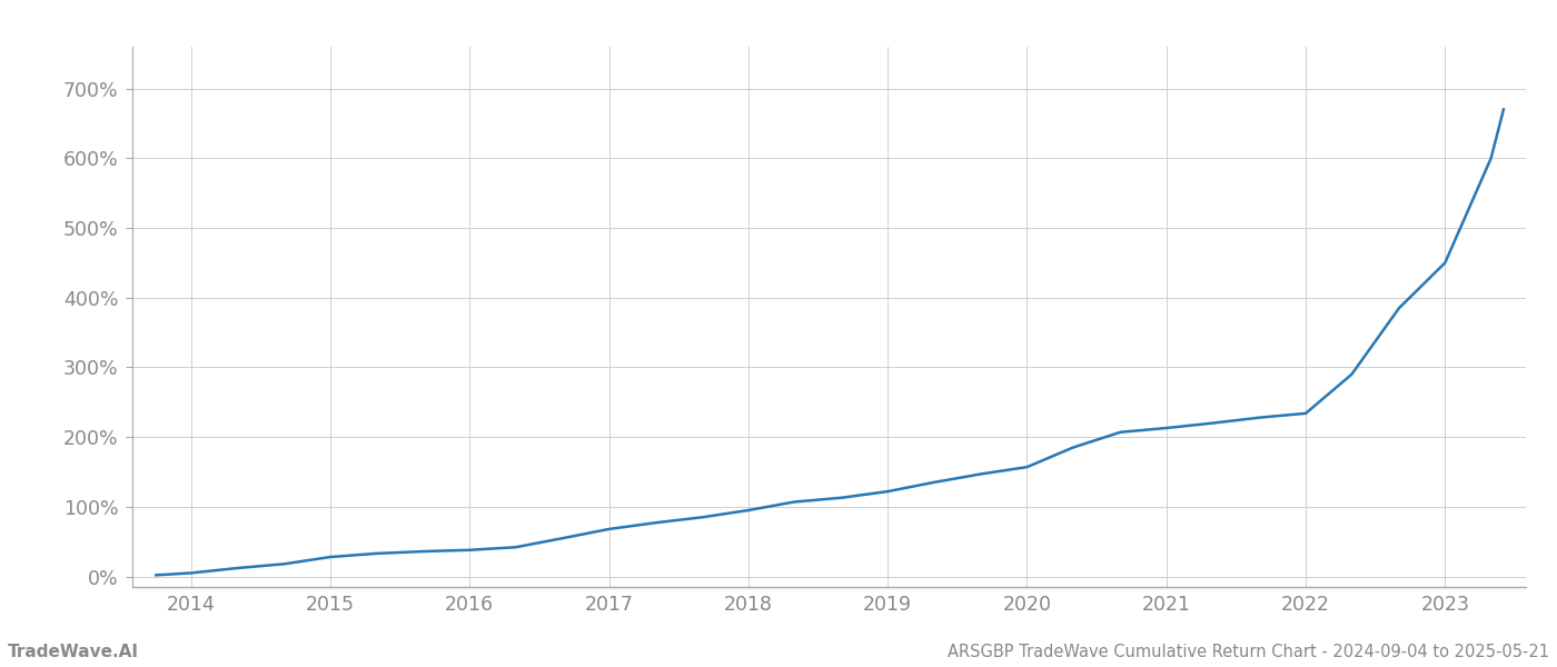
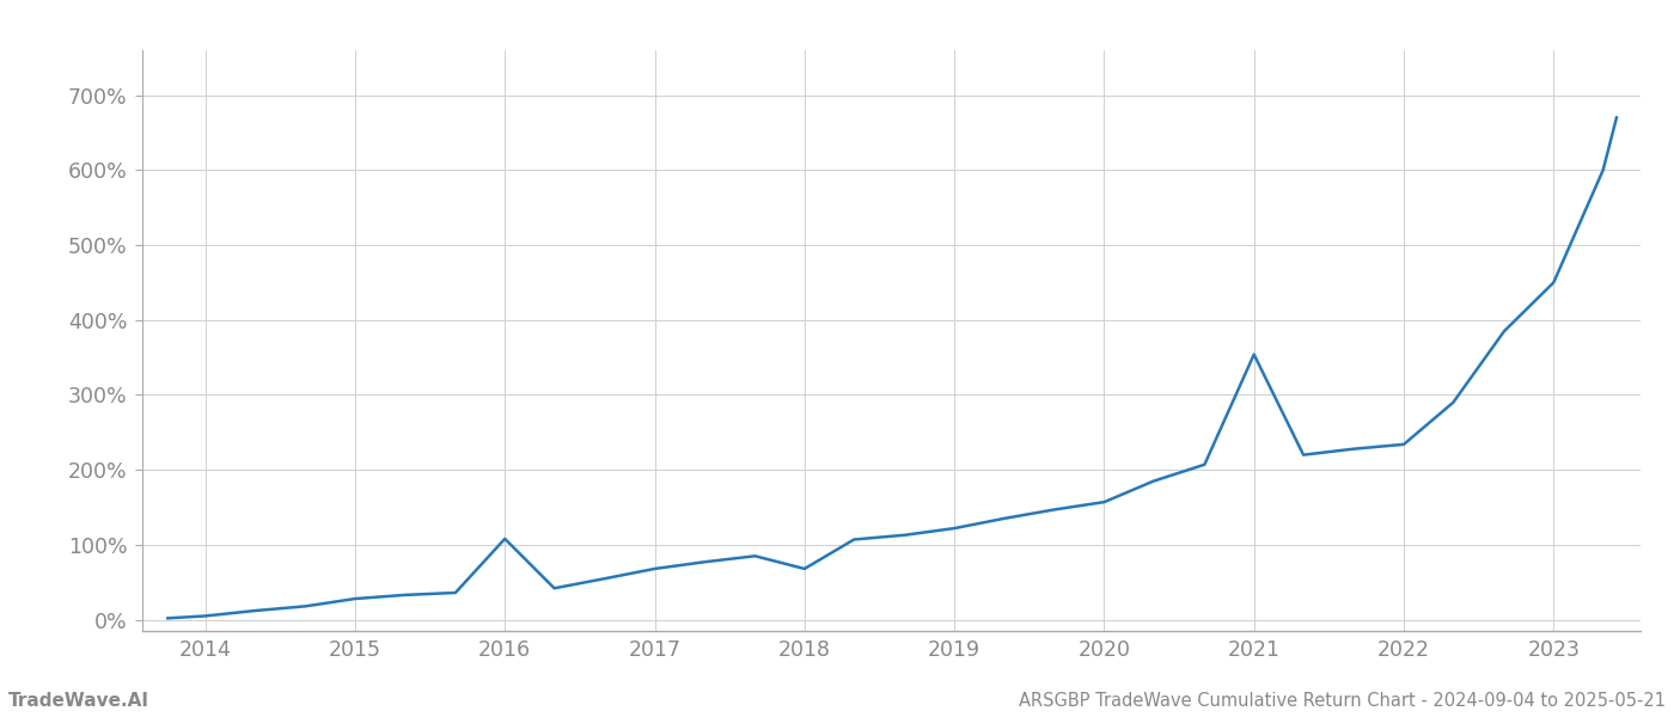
2016: 38% -> 108%
2018: 95% -> 68%
2021: 213% -> 354%
